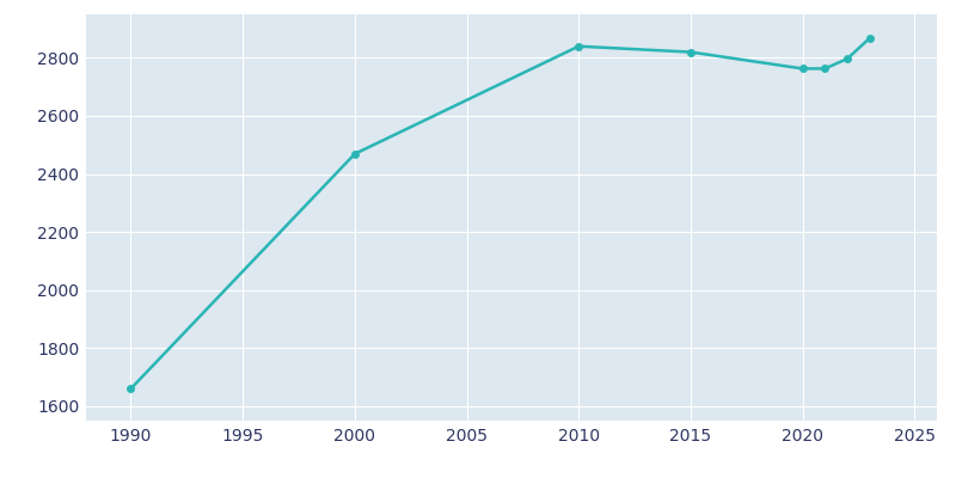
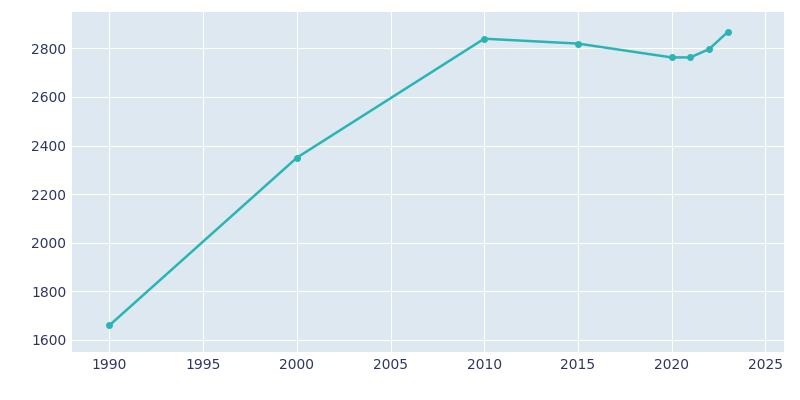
2000: 2469 -> 2350
